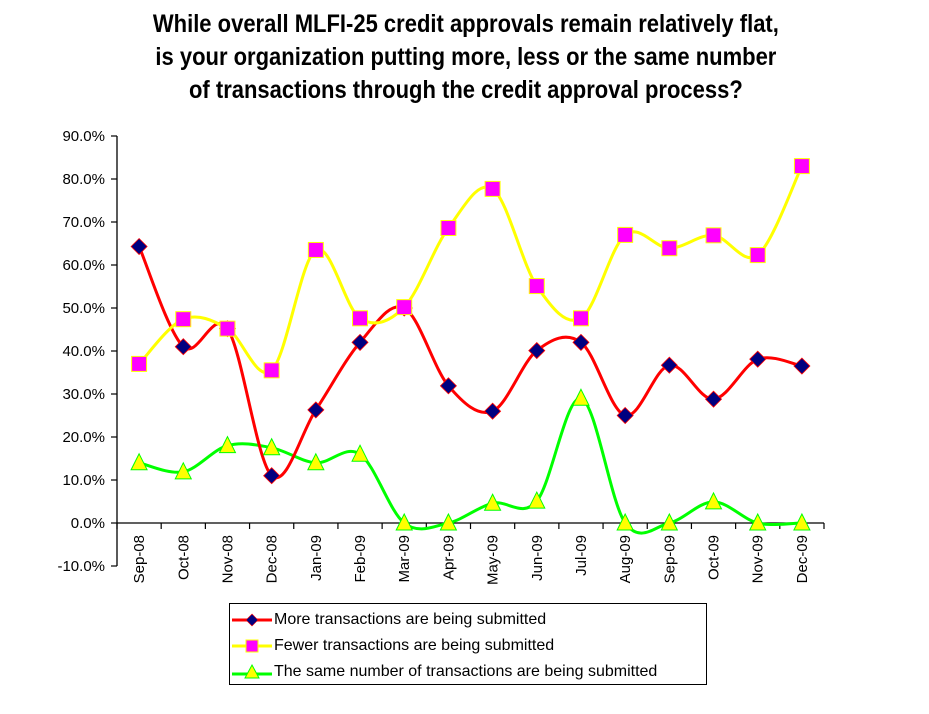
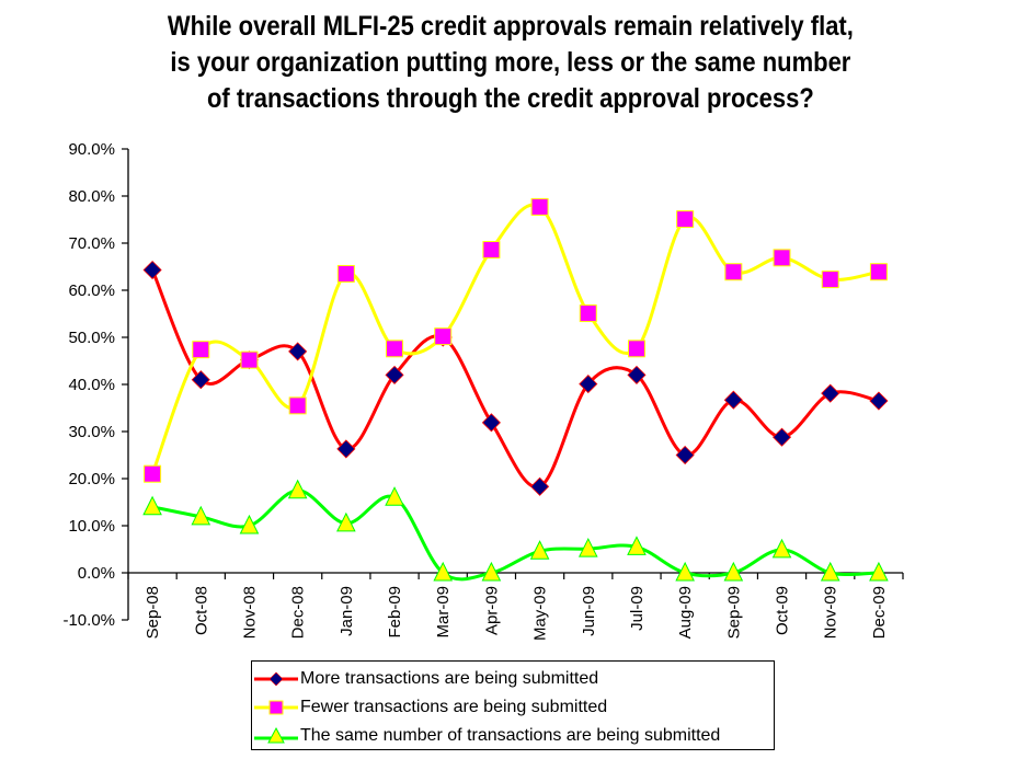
Fewer transactions are being submitted/Sep-08: 37% -> 21%
The same number of transactions are being submitted/Nov-08: 18% -> 10%
More transactions are being submitted/Dec-08: 11% -> 47%
The same number of transactions are being submitted/Jan-09: 14% -> 10%
More transactions are being submitted/May-09: 26% -> 18%
The same number of transactions are being submitted/Jul-09: 29% -> 6%
Fewer transactions are being submitted/Aug-09: 67% -> 75%
Fewer transactions are being submitted/Dec-09: 83% -> 64%
